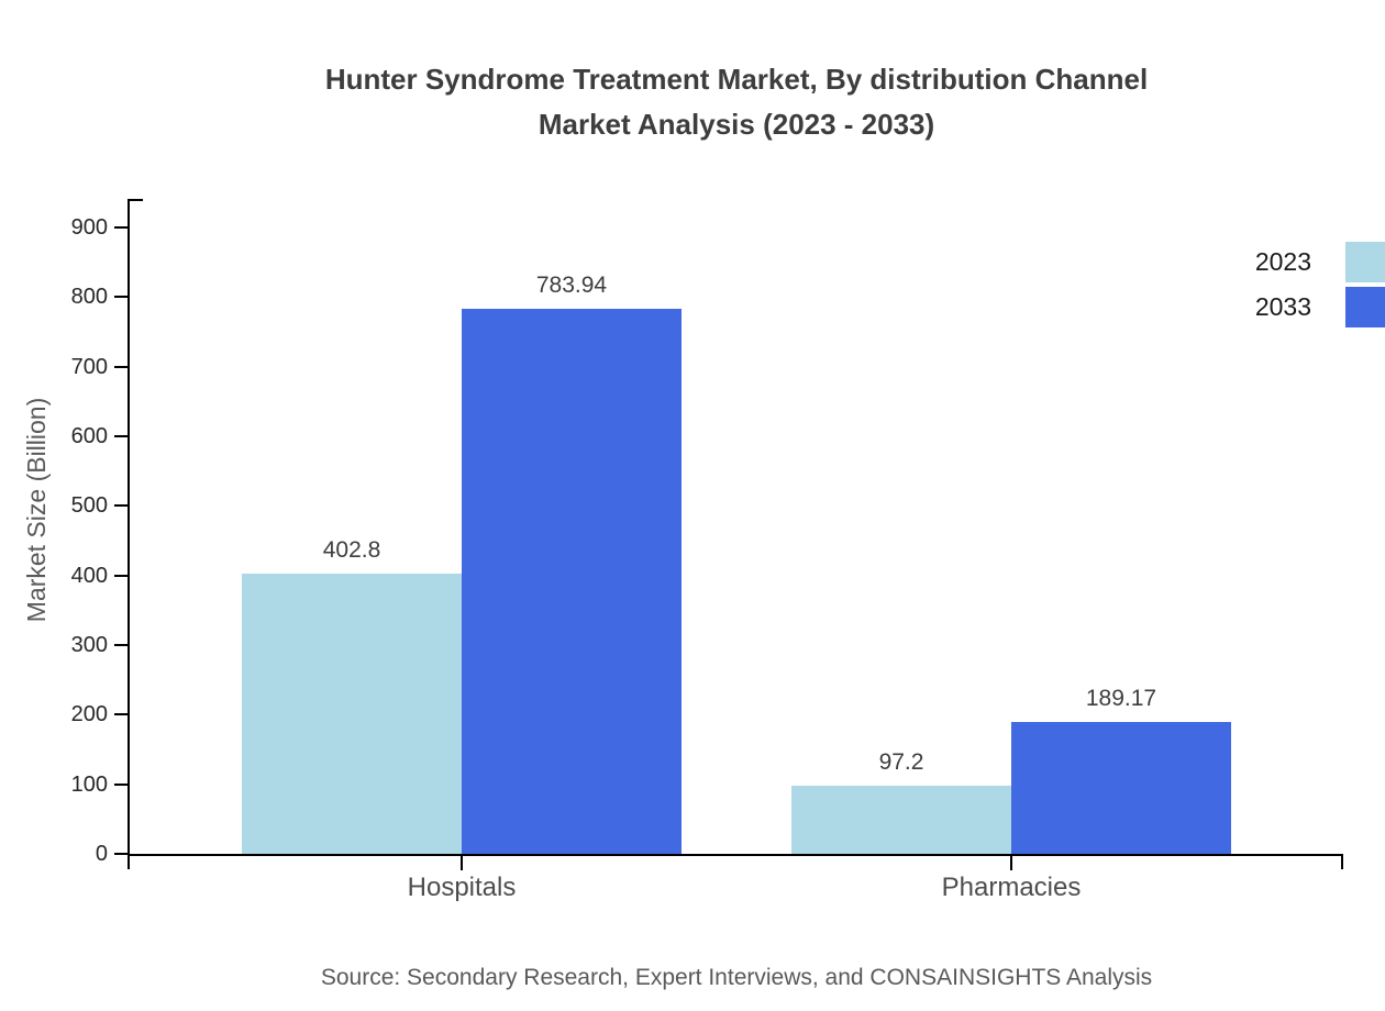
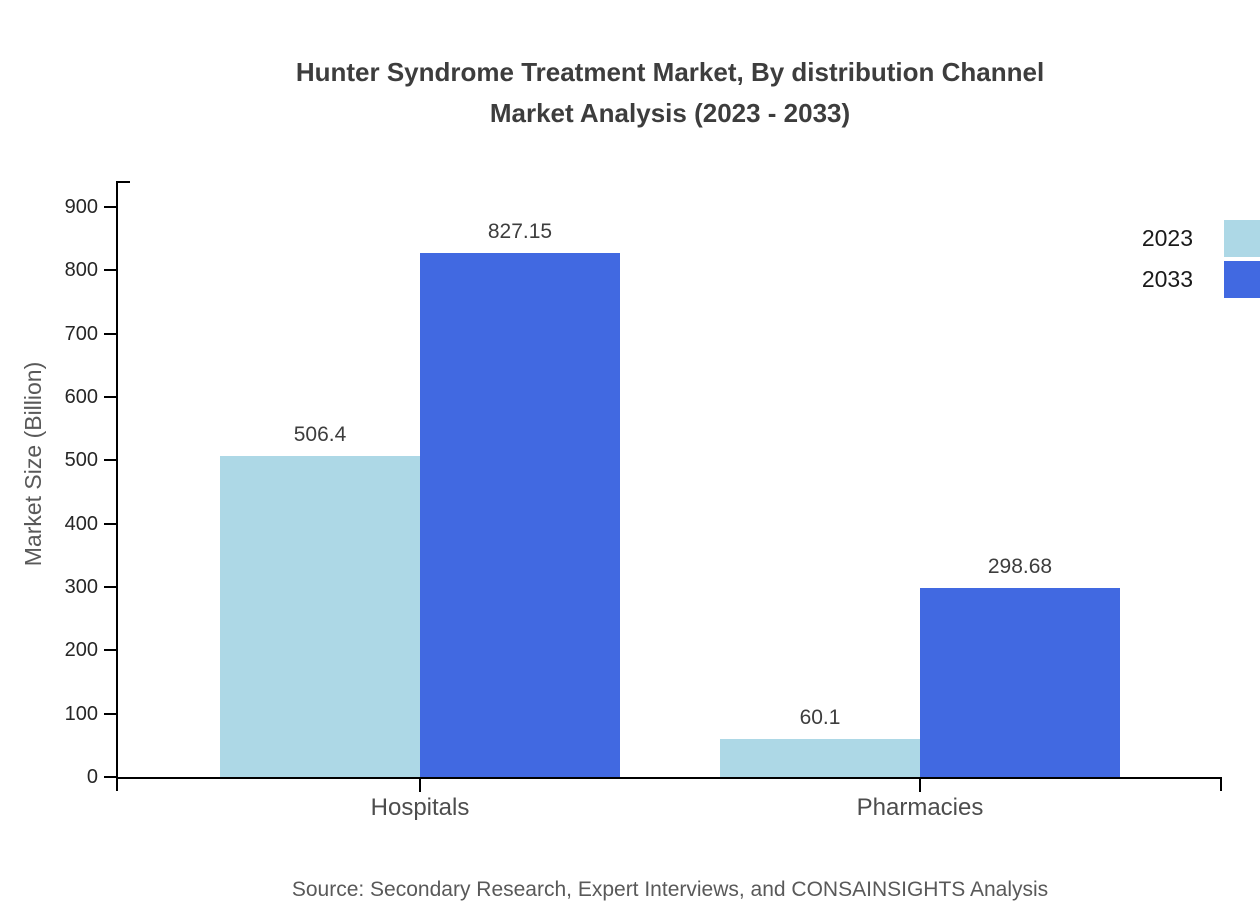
2023/Hospitals: 402.8 -> 506.4
2033/Hospitals: 783.94 -> 827.15
2023/Pharmacies: 97.2 -> 60.1
2033/Pharmacies: 189.17 -> 298.68
